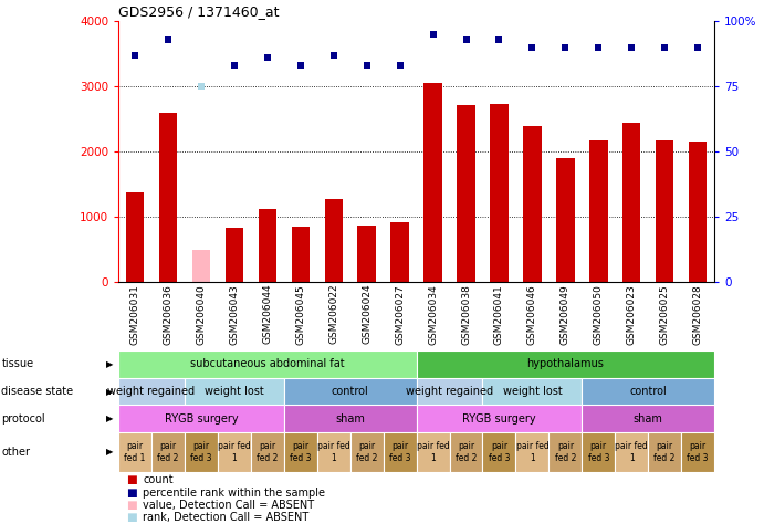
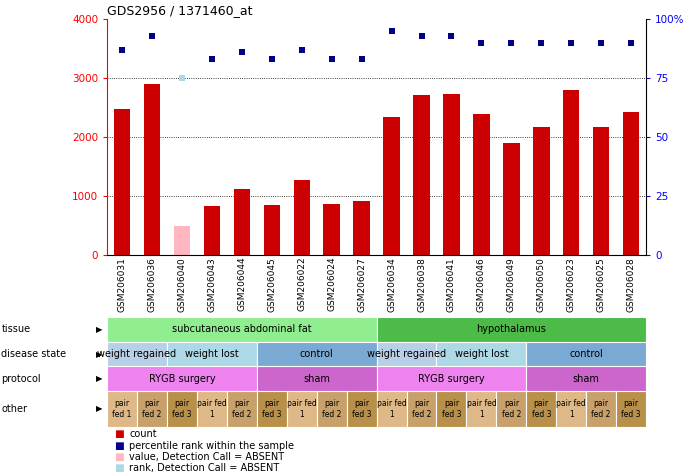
GSM206031: 1380 -> 2480
GSM206036: 2600 -> 2900
GSM206034: 3050 -> 2340
GSM206023: 2450 -> 2800
GSM206028: 2150 -> 2420
